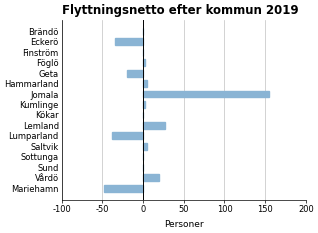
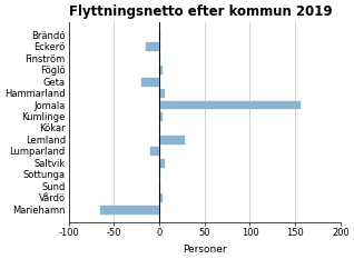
Eckerö: -34 -> -15
Lumparland: -38 -> -10
Vårdö: 20 -> 3
Mariehamn: -48 -> -65
